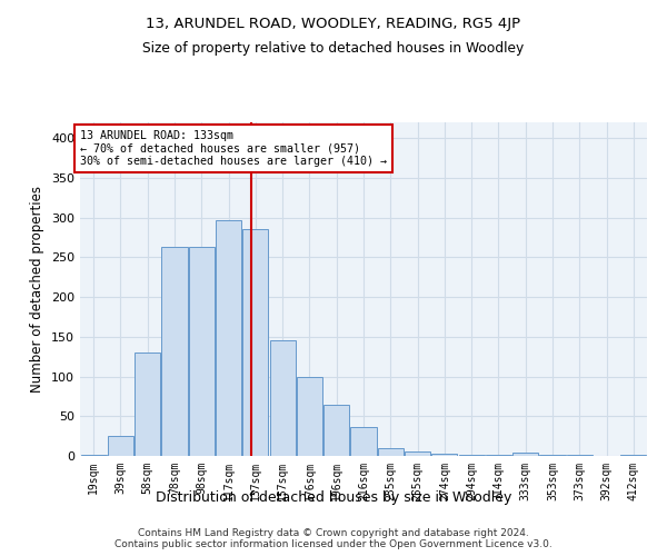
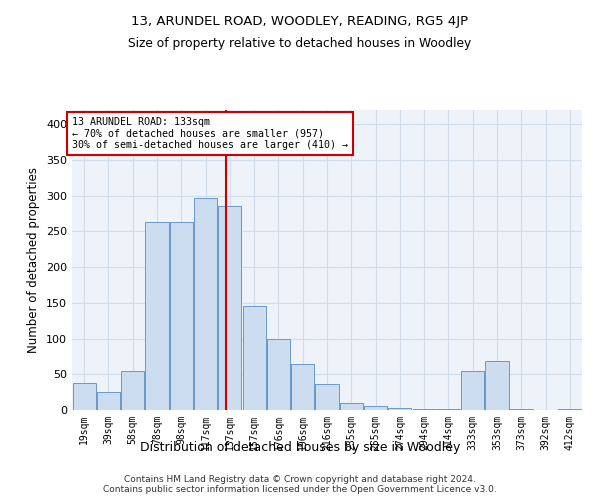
19sqm: 1 -> 38
58sqm: 130 -> 54
333sqm: 4 -> 54
353sqm: 2 -> 68
